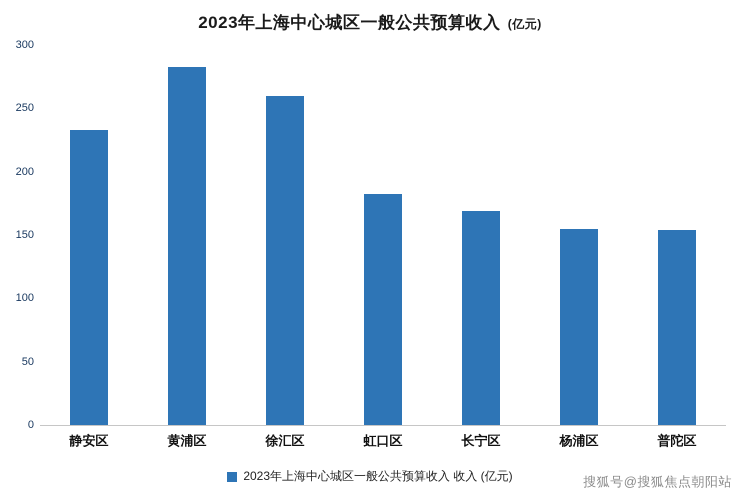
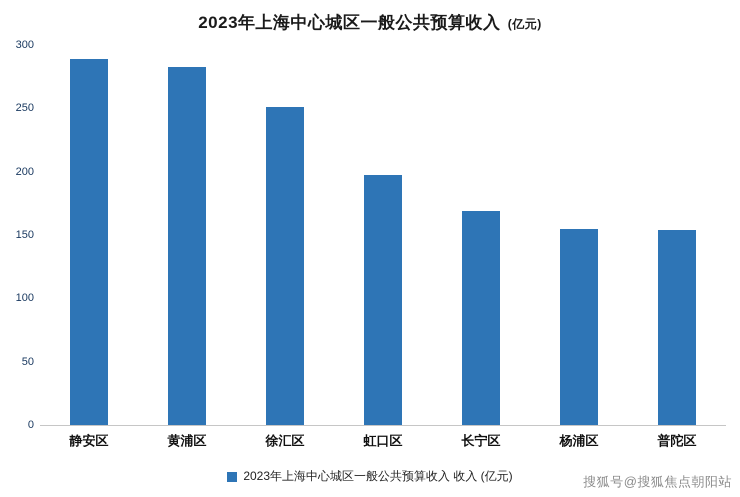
静安区: 233 -> 289
徐汇区: 260 -> 251
虹口区: 182 -> 197
